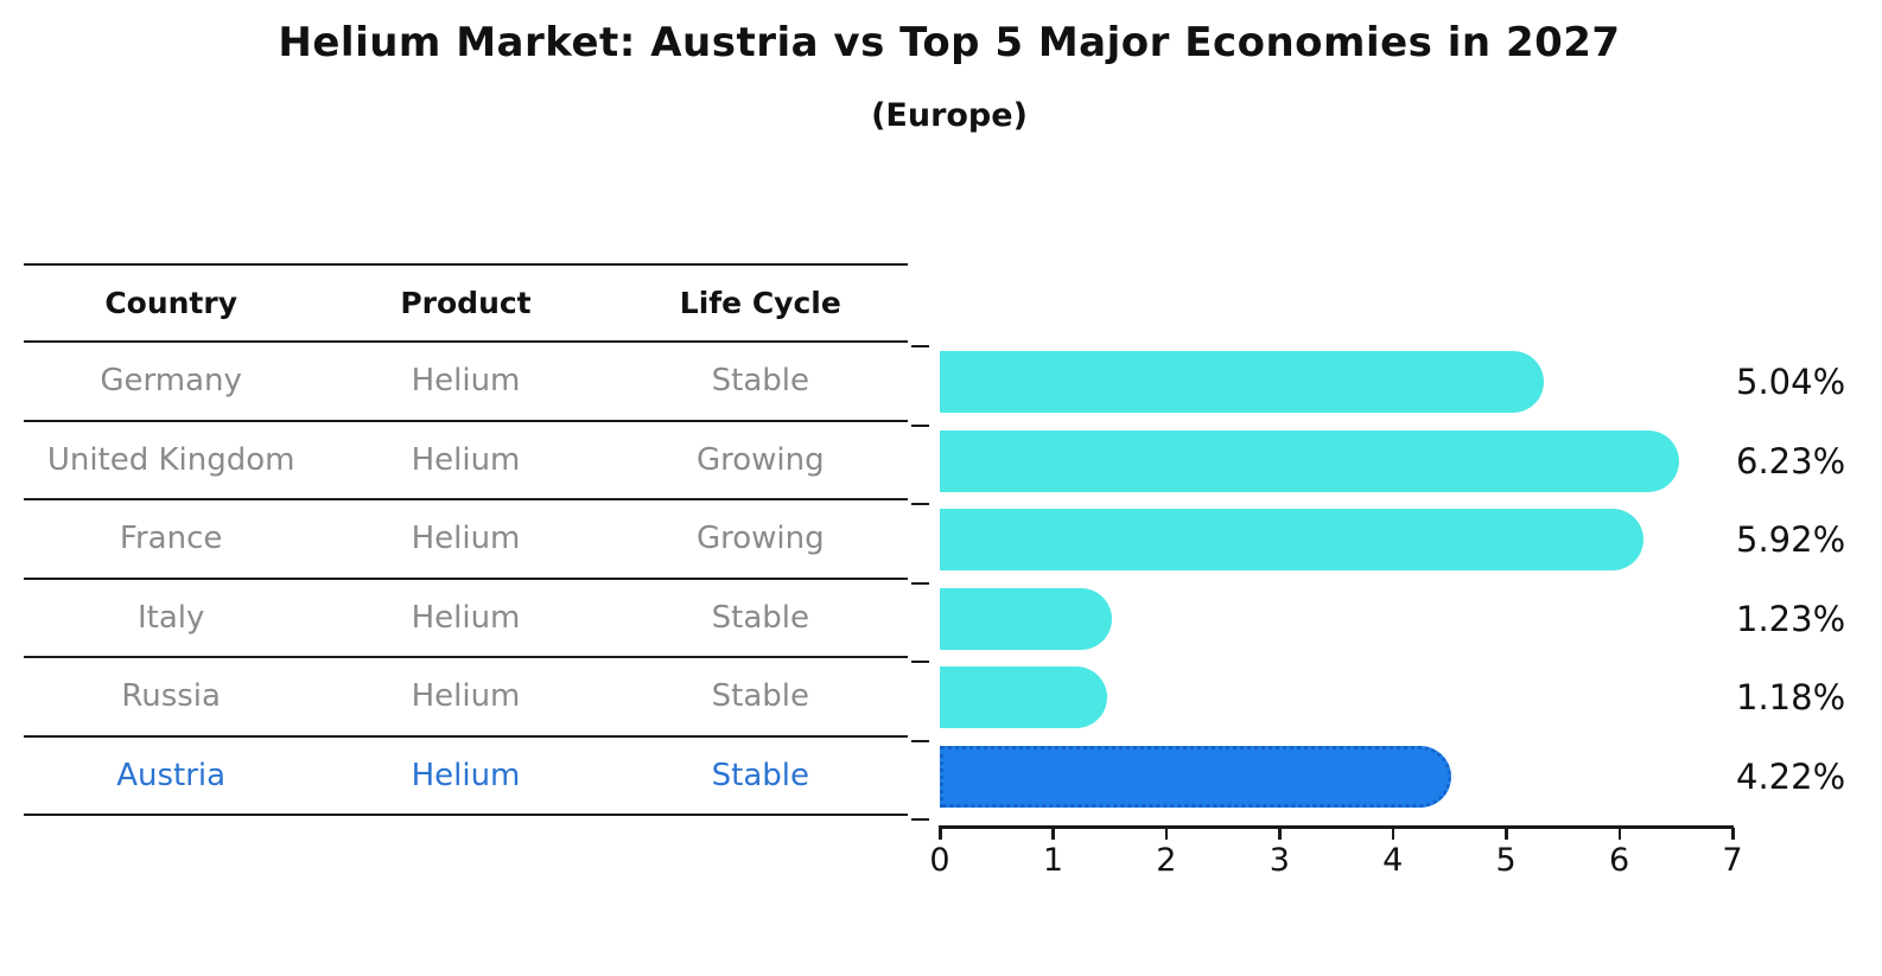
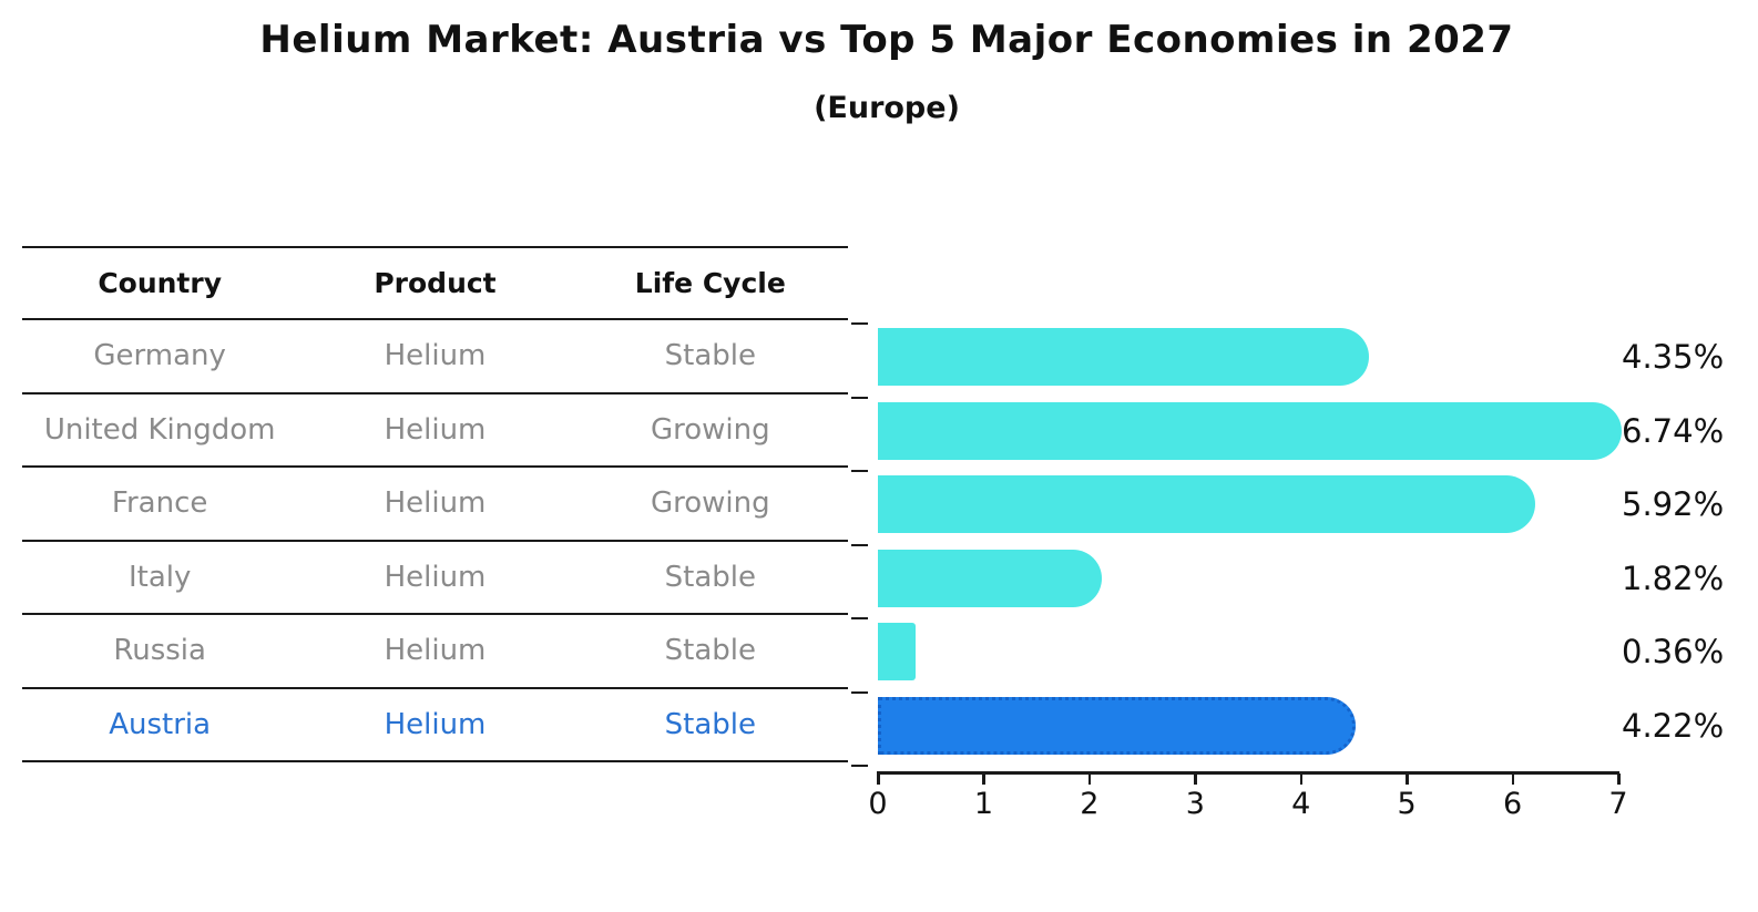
Germany: 5.04% -> 4.35%
United Kingdom: 6.23% -> 6.74%
Italy: 1.23% -> 1.82%
Russia: 1.18% -> 0.36%
